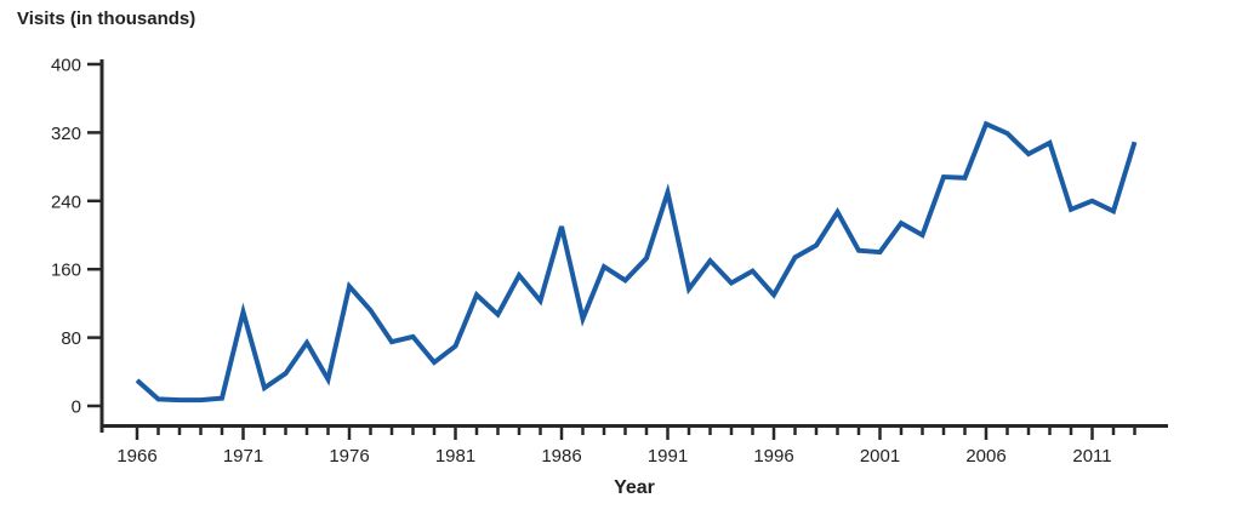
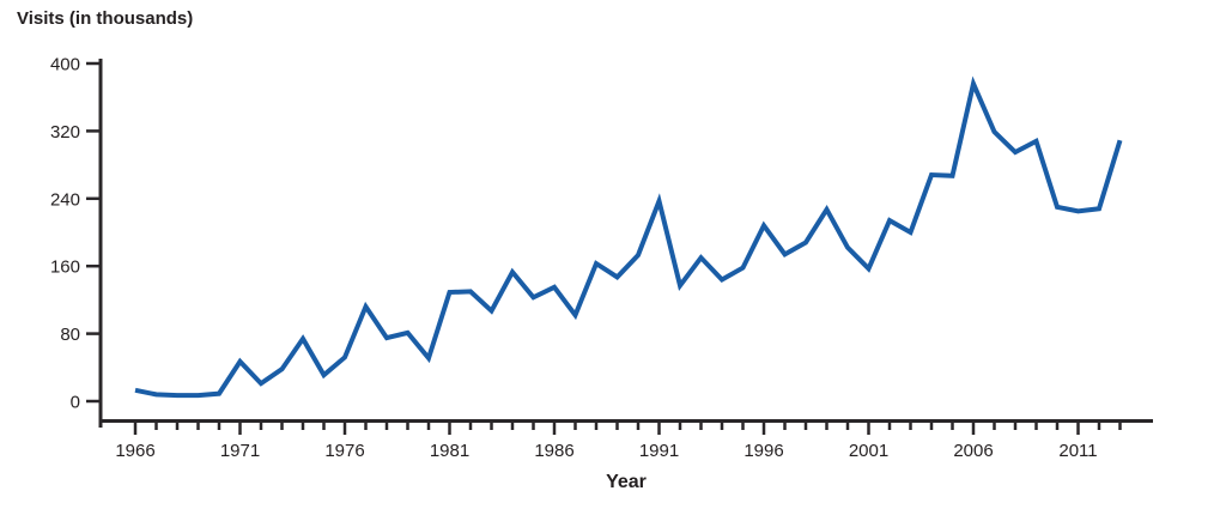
1966: 30 -> 10
1971: 110 -> 50
1976: 140 -> 50
1981: 70 -> 130
1986: 210 -> 140
1991: 250 -> 240
1996: 130 -> 210
2001: 180 -> 160
2006: 330 -> 380
2011: 240 -> 220
